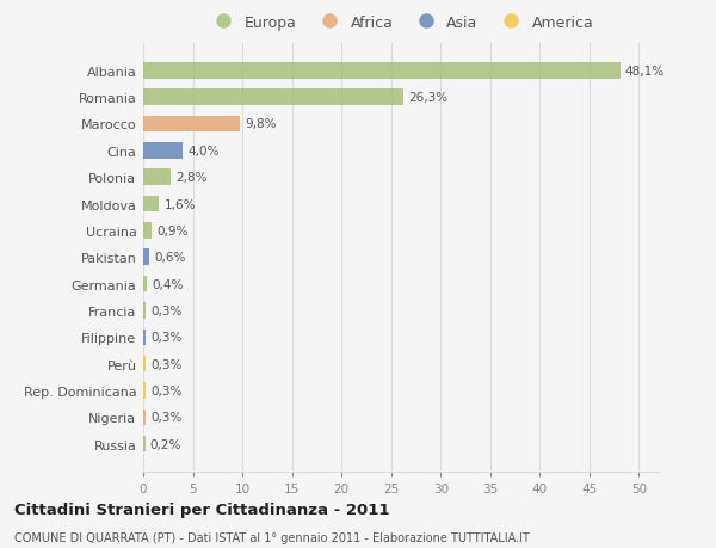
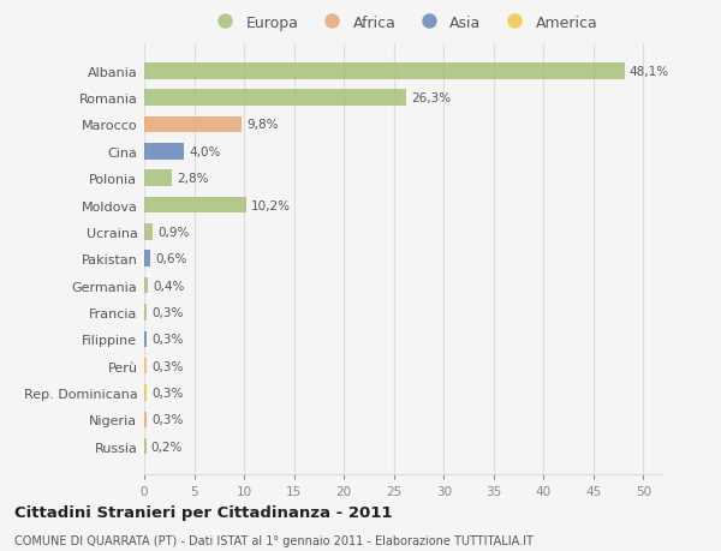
Moldova: 1,6% -> 10,2%
